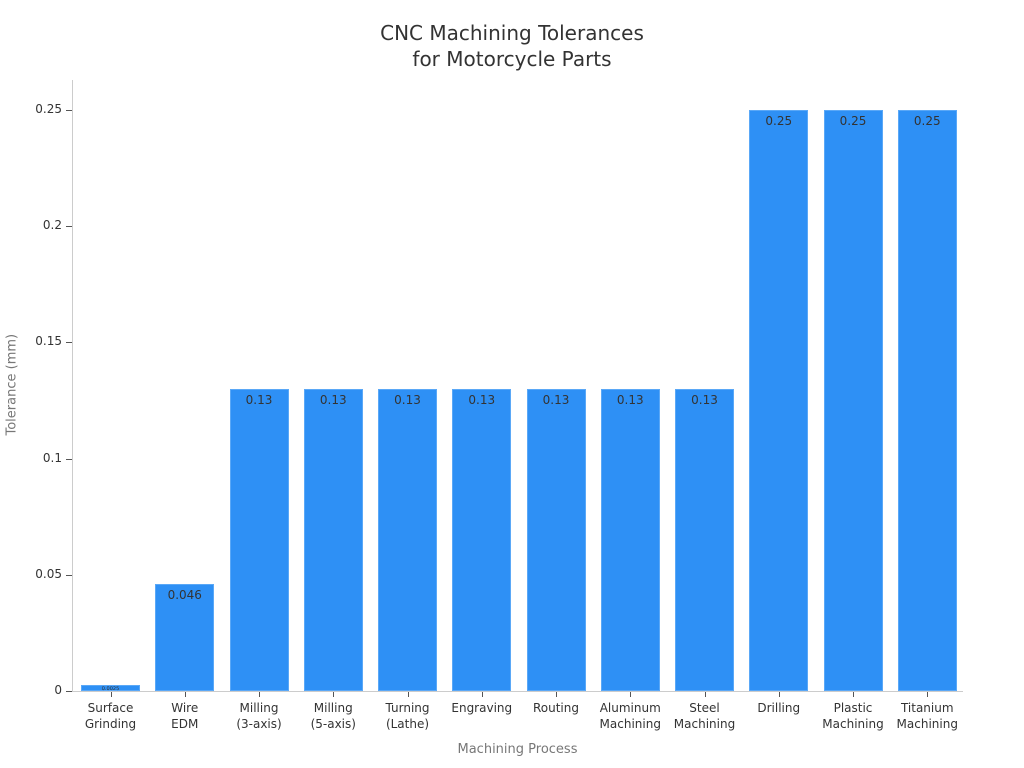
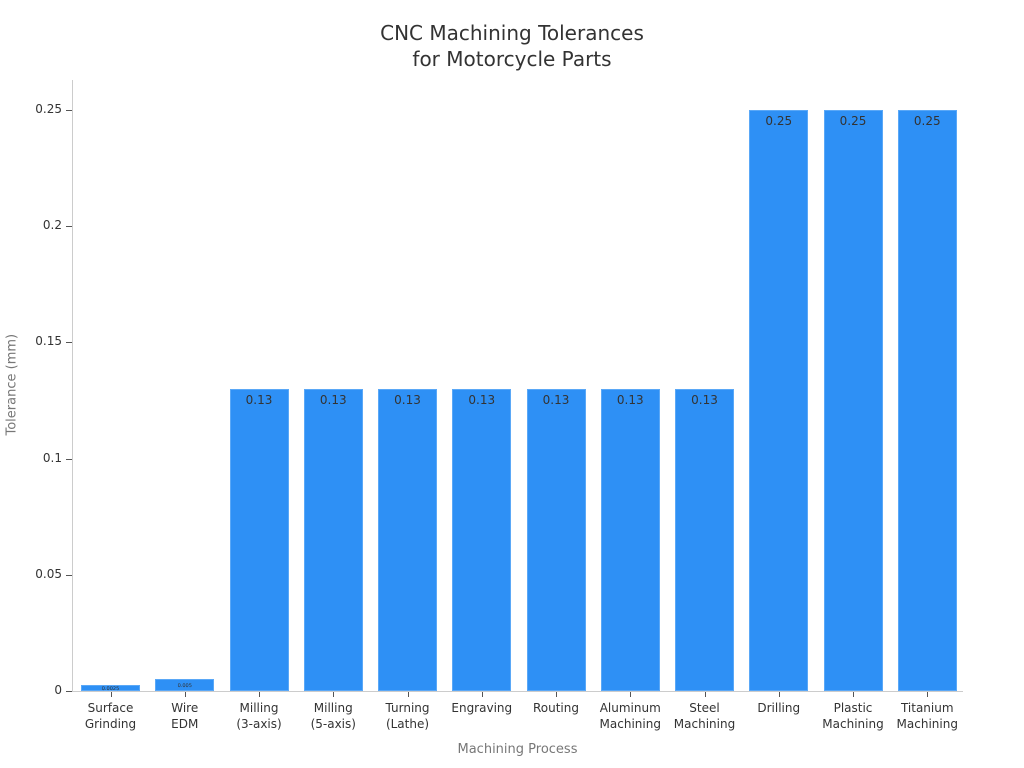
Wire EDM: 0.046 -> 0.005
